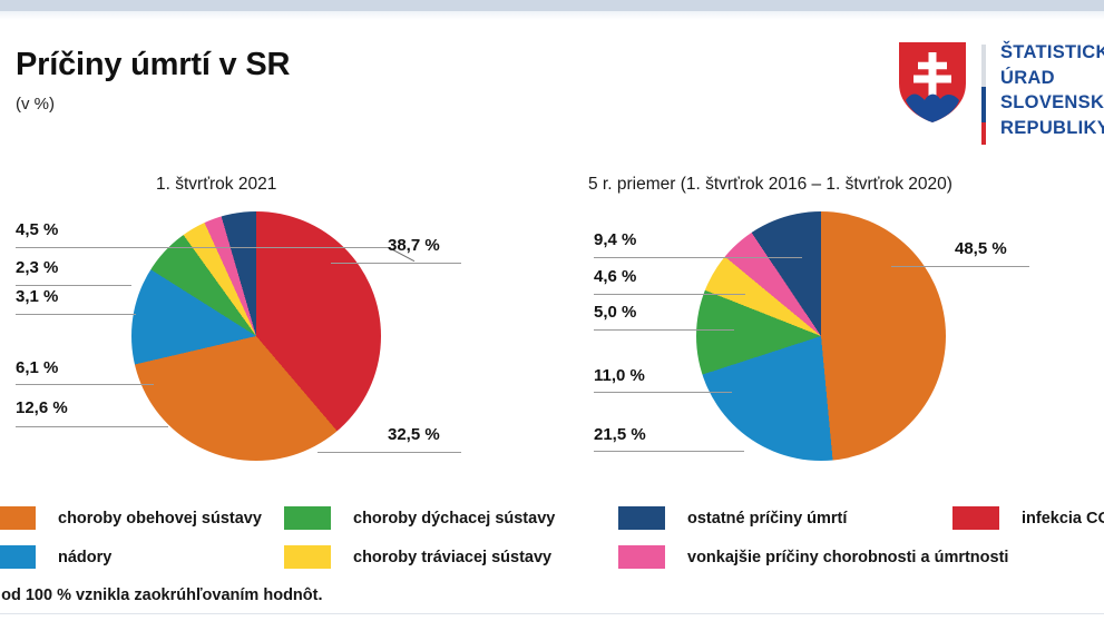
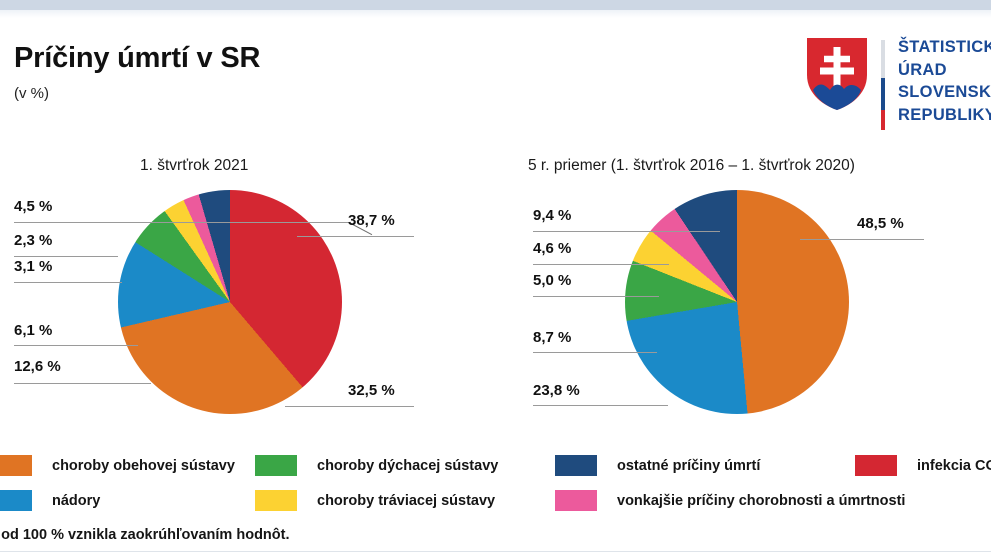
5 r. priemer (1. štvrťrok 2016 – 1. štvrťrok 2020)/nádory: 21,5 -> 23,8
5 r. priemer (1. štvrťrok 2016 – 1. štvrťrok 2020)/choroby dýchacej sústavy: 11,0 -> 8,7
